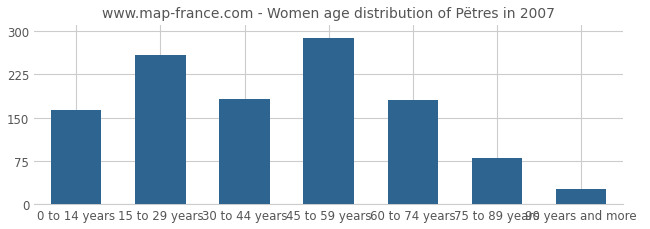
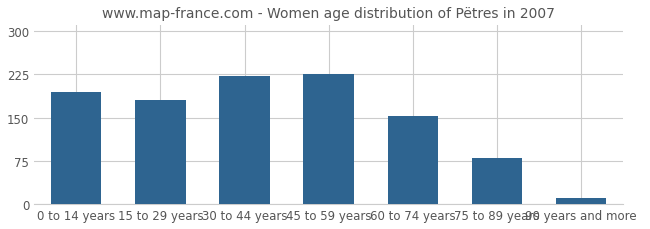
0 to 14 years: 164 -> 195
15 to 29 years: 258 -> 180
30 to 44 years: 182 -> 222
45 to 59 years: 288 -> 225
60 to 74 years: 180 -> 153
90 years and more: 26 -> 10
